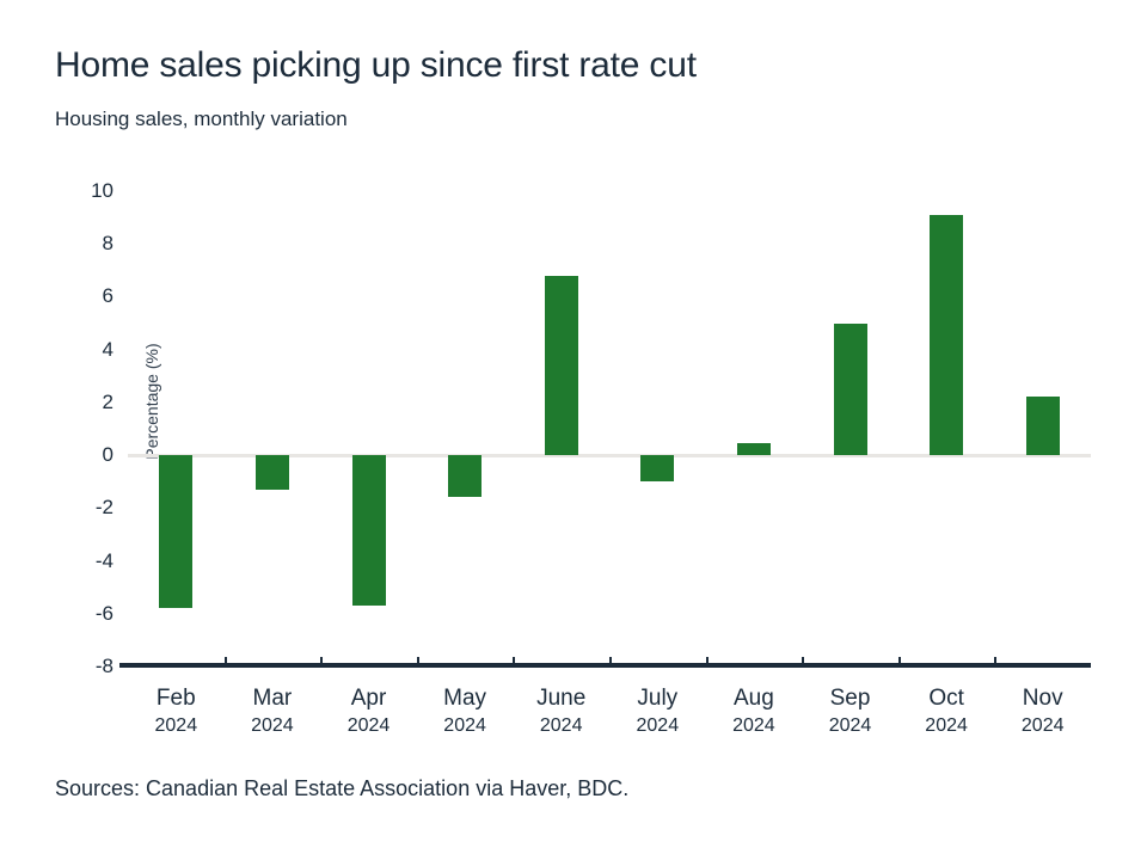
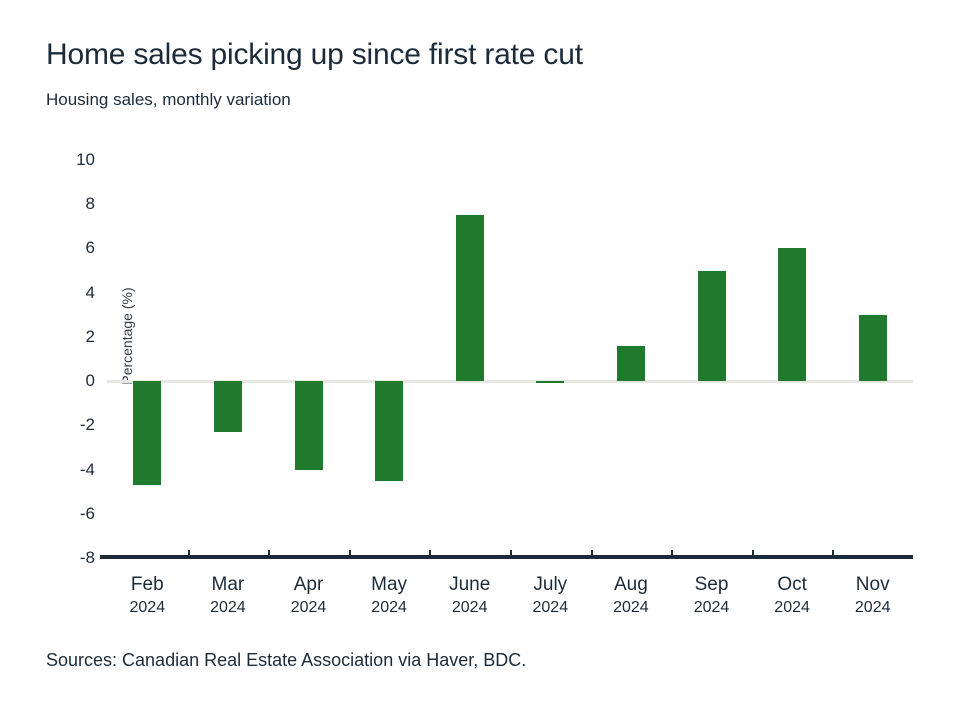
Feb: -5.8 -> -4.7
Mar: -1.3 -> -2.3
Apr: -5.7 -> -4.0
May: -1.6 -> -4.5
June: 6.8 -> 7.5
July: -1.0 -> -0.1
Aug: 0.5 -> 1.6
Oct: 9.1 -> 6.0
Nov: 2.2 -> 3.0
